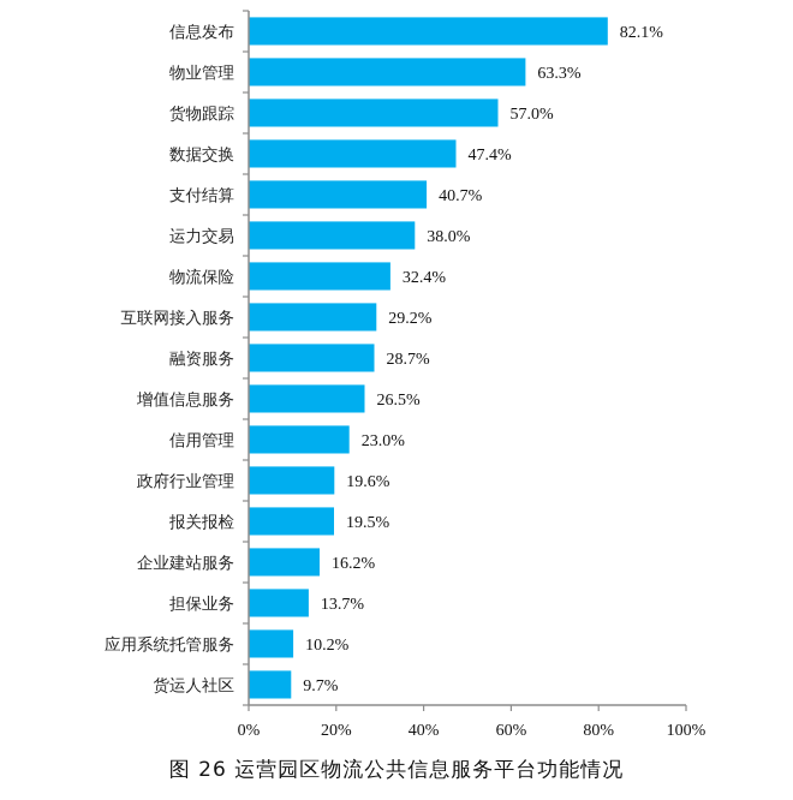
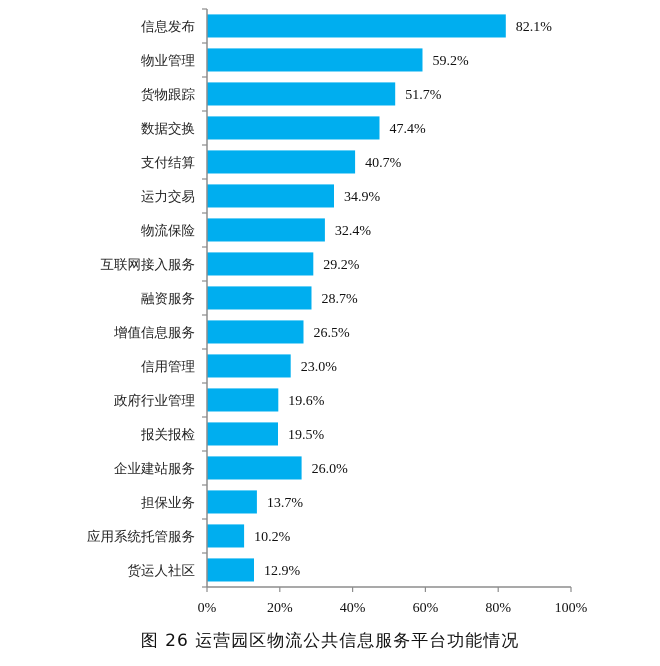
物业管理: 63.3% -> 59.2%
货物跟踪: 57.0% -> 51.7%
运力交易: 38.0% -> 34.9%
企业建站服务: 16.2% -> 26.0%
货运人社区: 9.7% -> 12.9%
